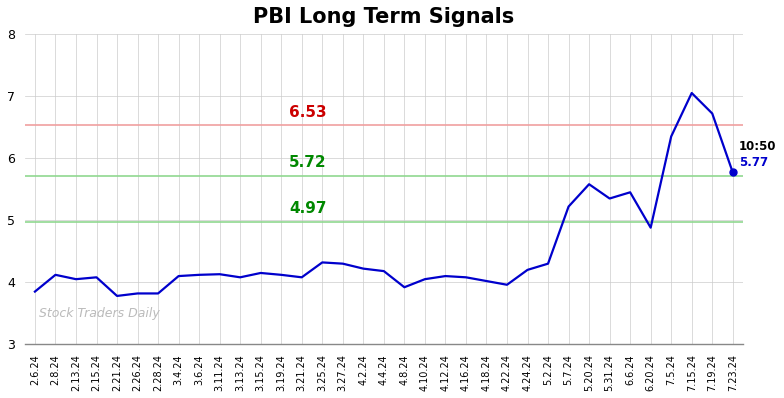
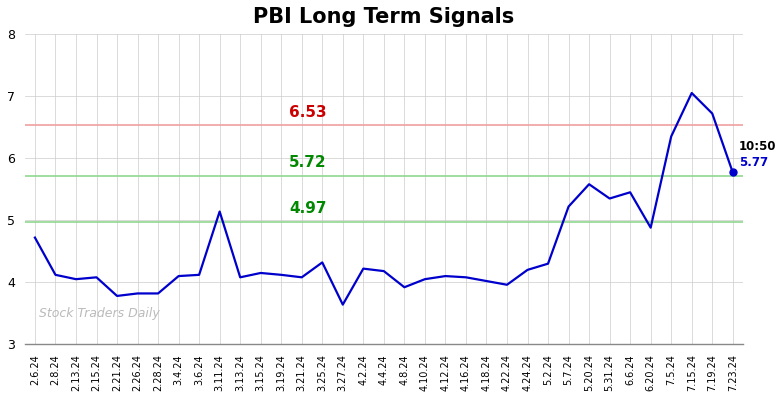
2.6.24: 3.85 -> 4.72
3.11.24: 4.13 -> 5.14
3.27.24: 4.30 -> 3.64
